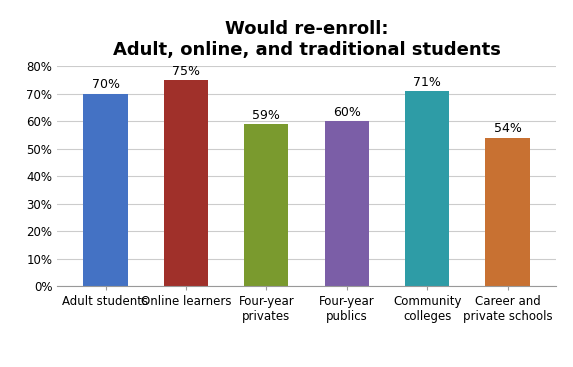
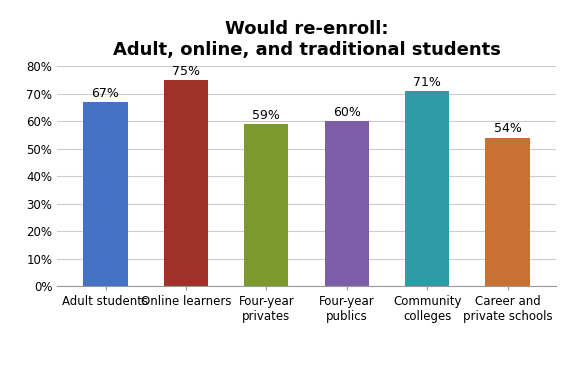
Adult students: 70% -> 67%
